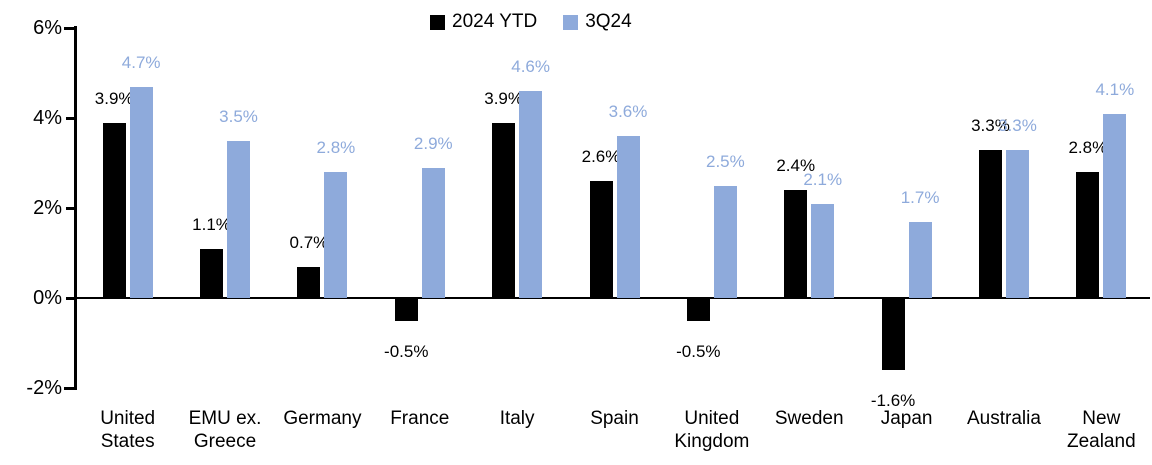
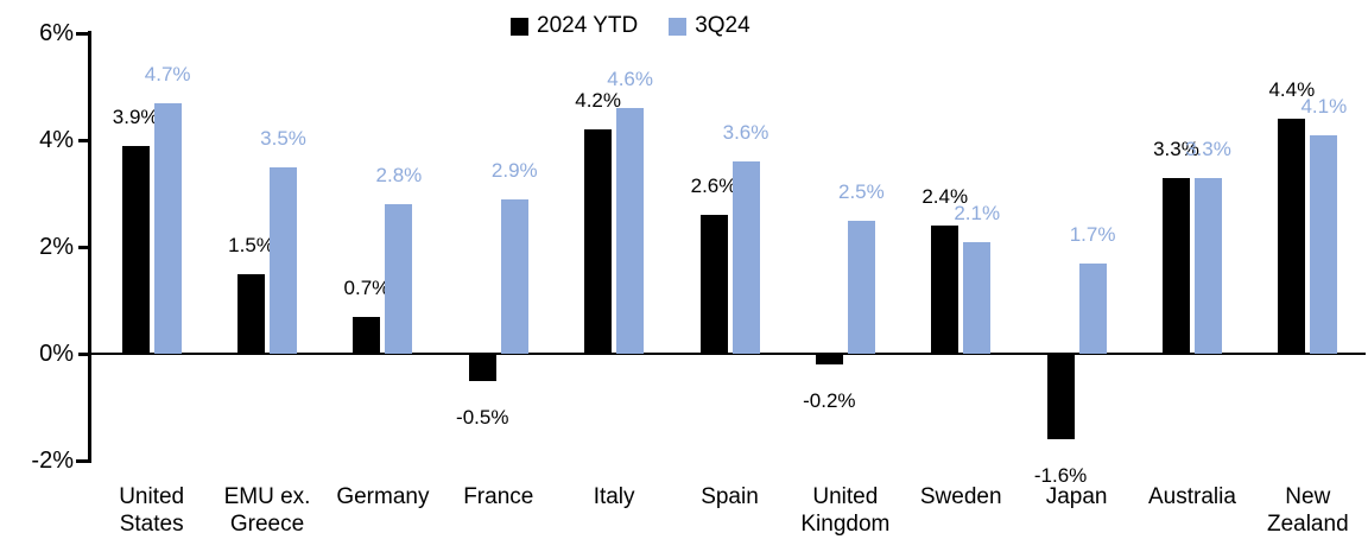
2024 YTD/EMU ex. Greece: 1.1% -> 1.5%
2024 YTD/Italy: 3.9% -> 4.2%
2024 YTD/United Kingdom: -0.5% -> -0.2%
2024 YTD/New Zealand: 2.8% -> 4.4%
